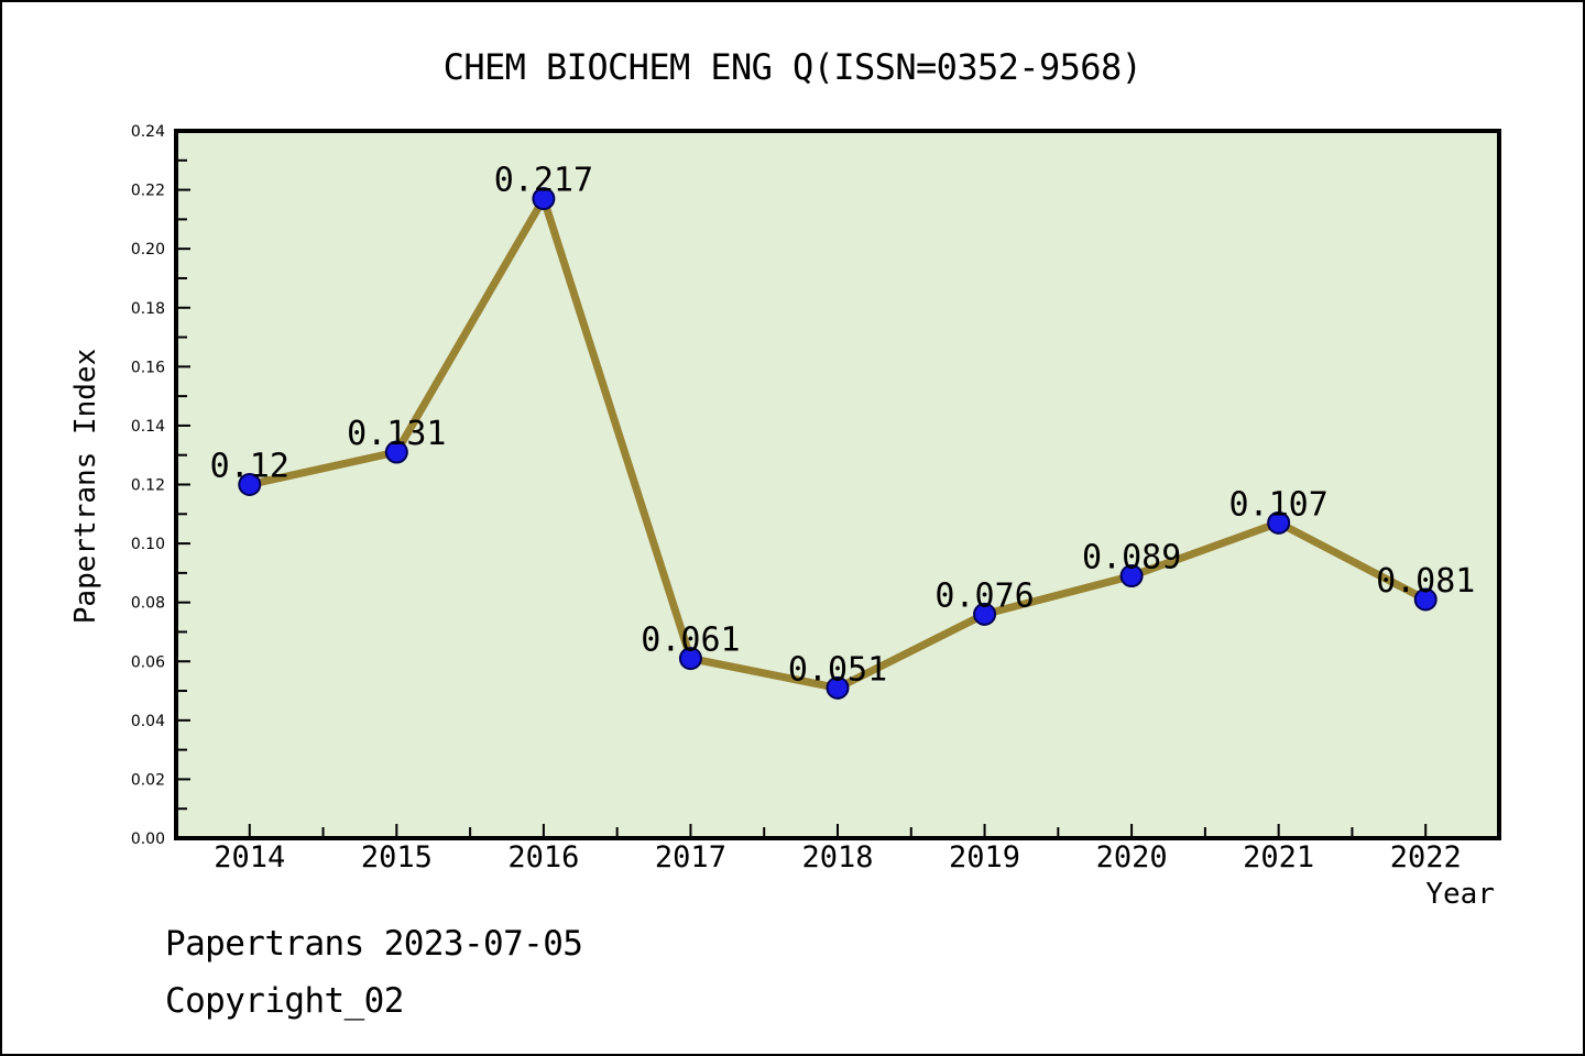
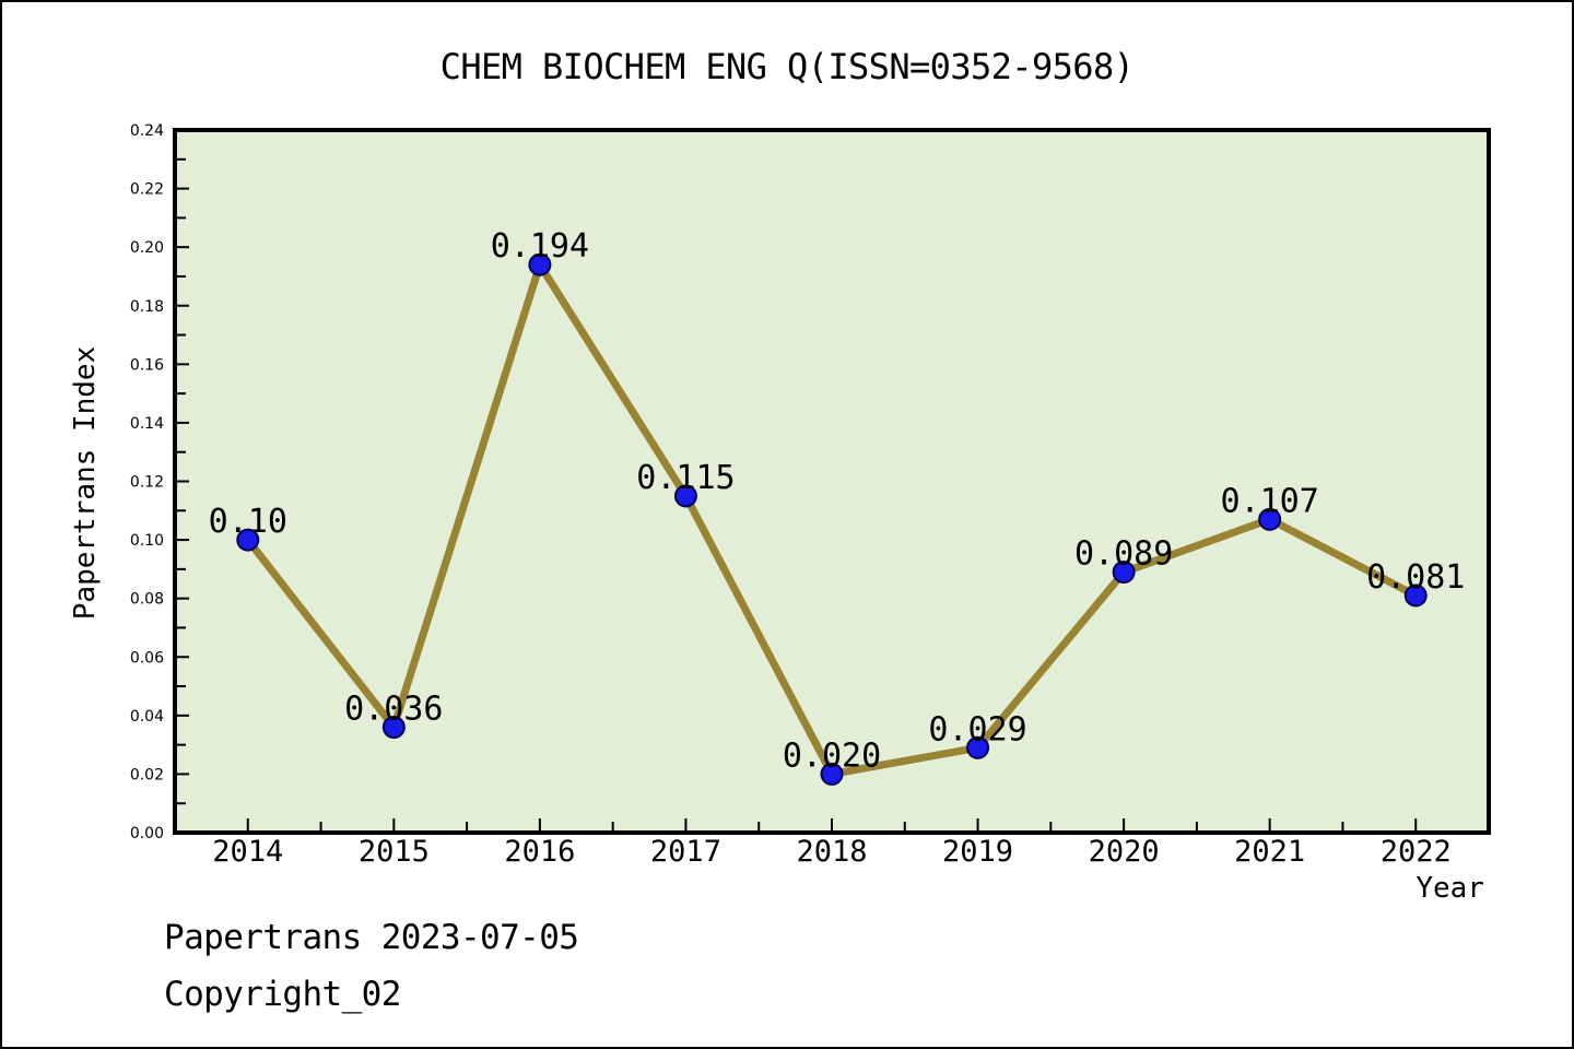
2014: 0.12 -> 0.10
2015: 0.131 -> 0.036
2016: 0.217 -> 0.194
2017: 0.061 -> 0.115
2018: 0.051 -> 0.020
2019: 0.076 -> 0.029
